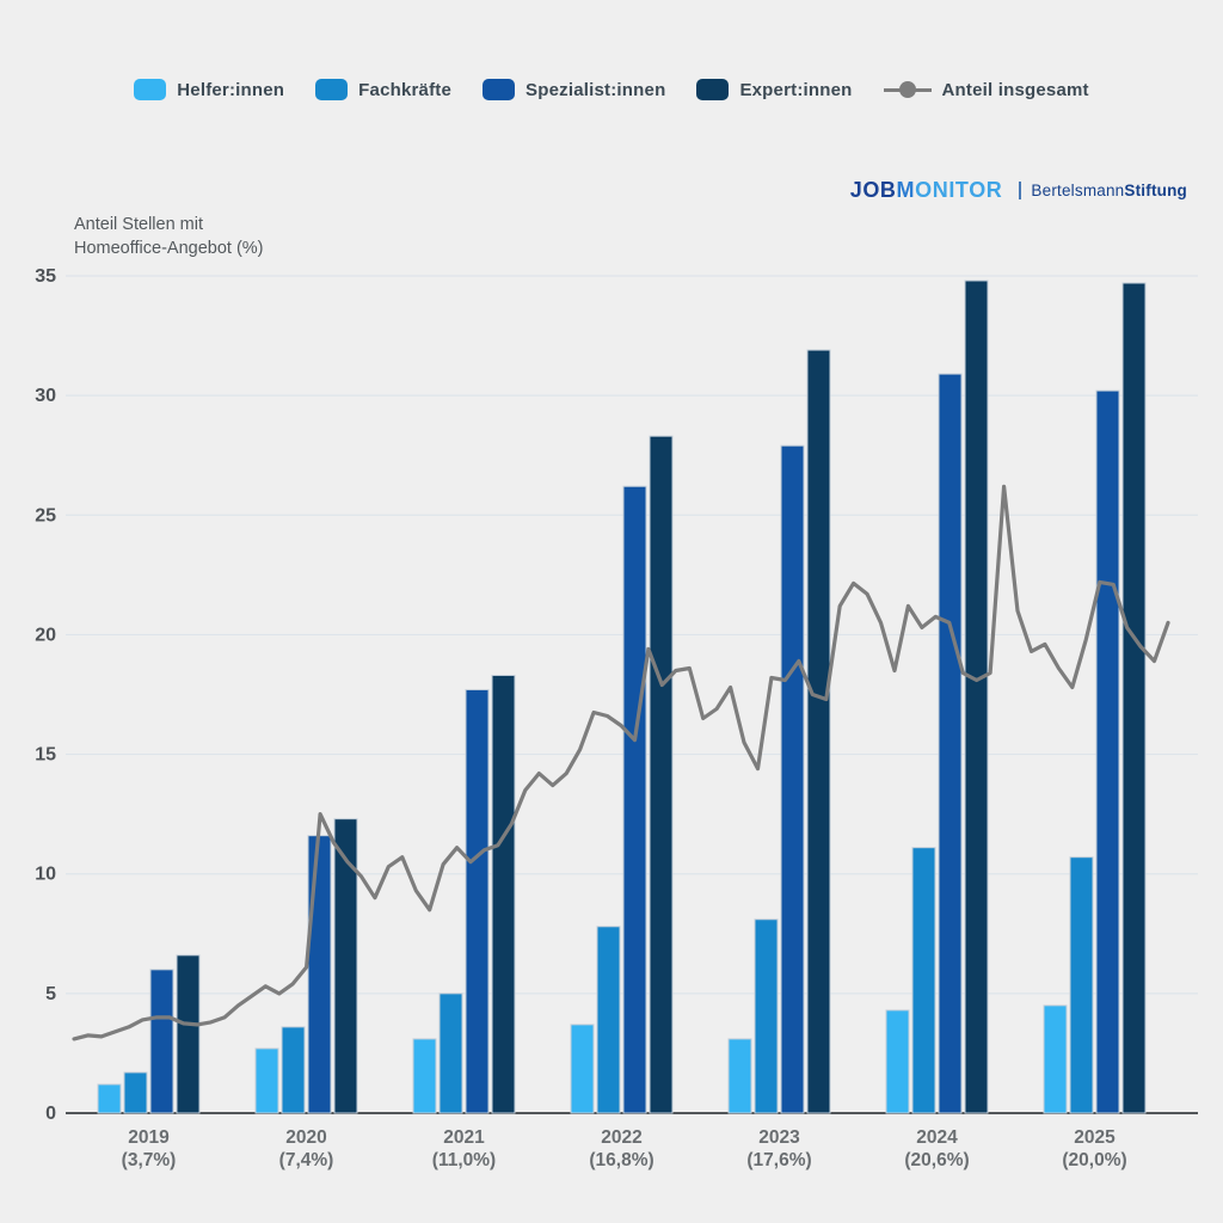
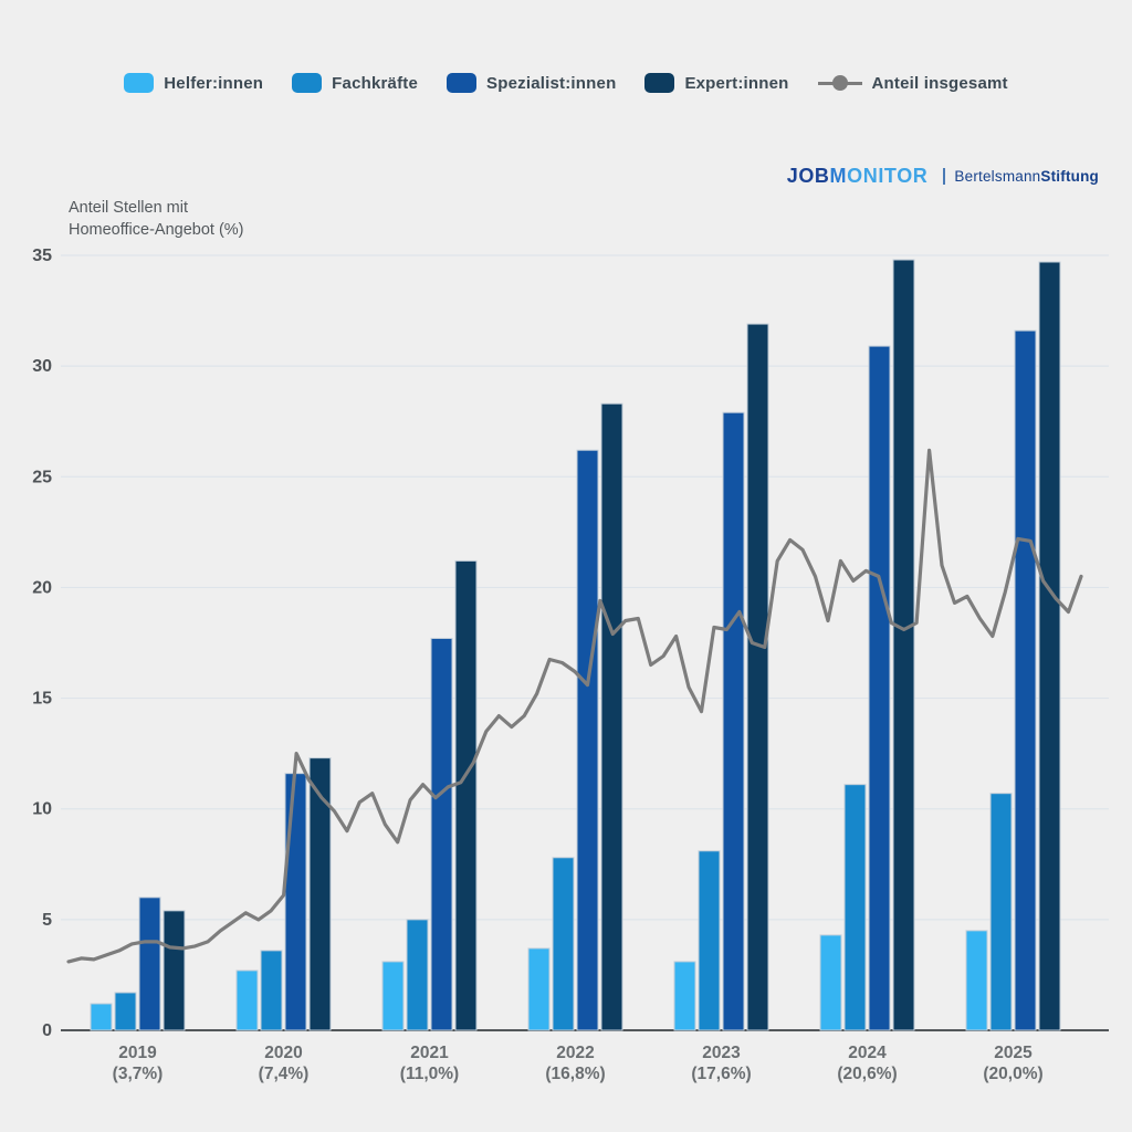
Expert:innen/2019: 6.6 -> 5.4
Expert:innen/2021: 18.3 -> 21.2
Spezialist:innen/2025: 30.2 -> 31.6
